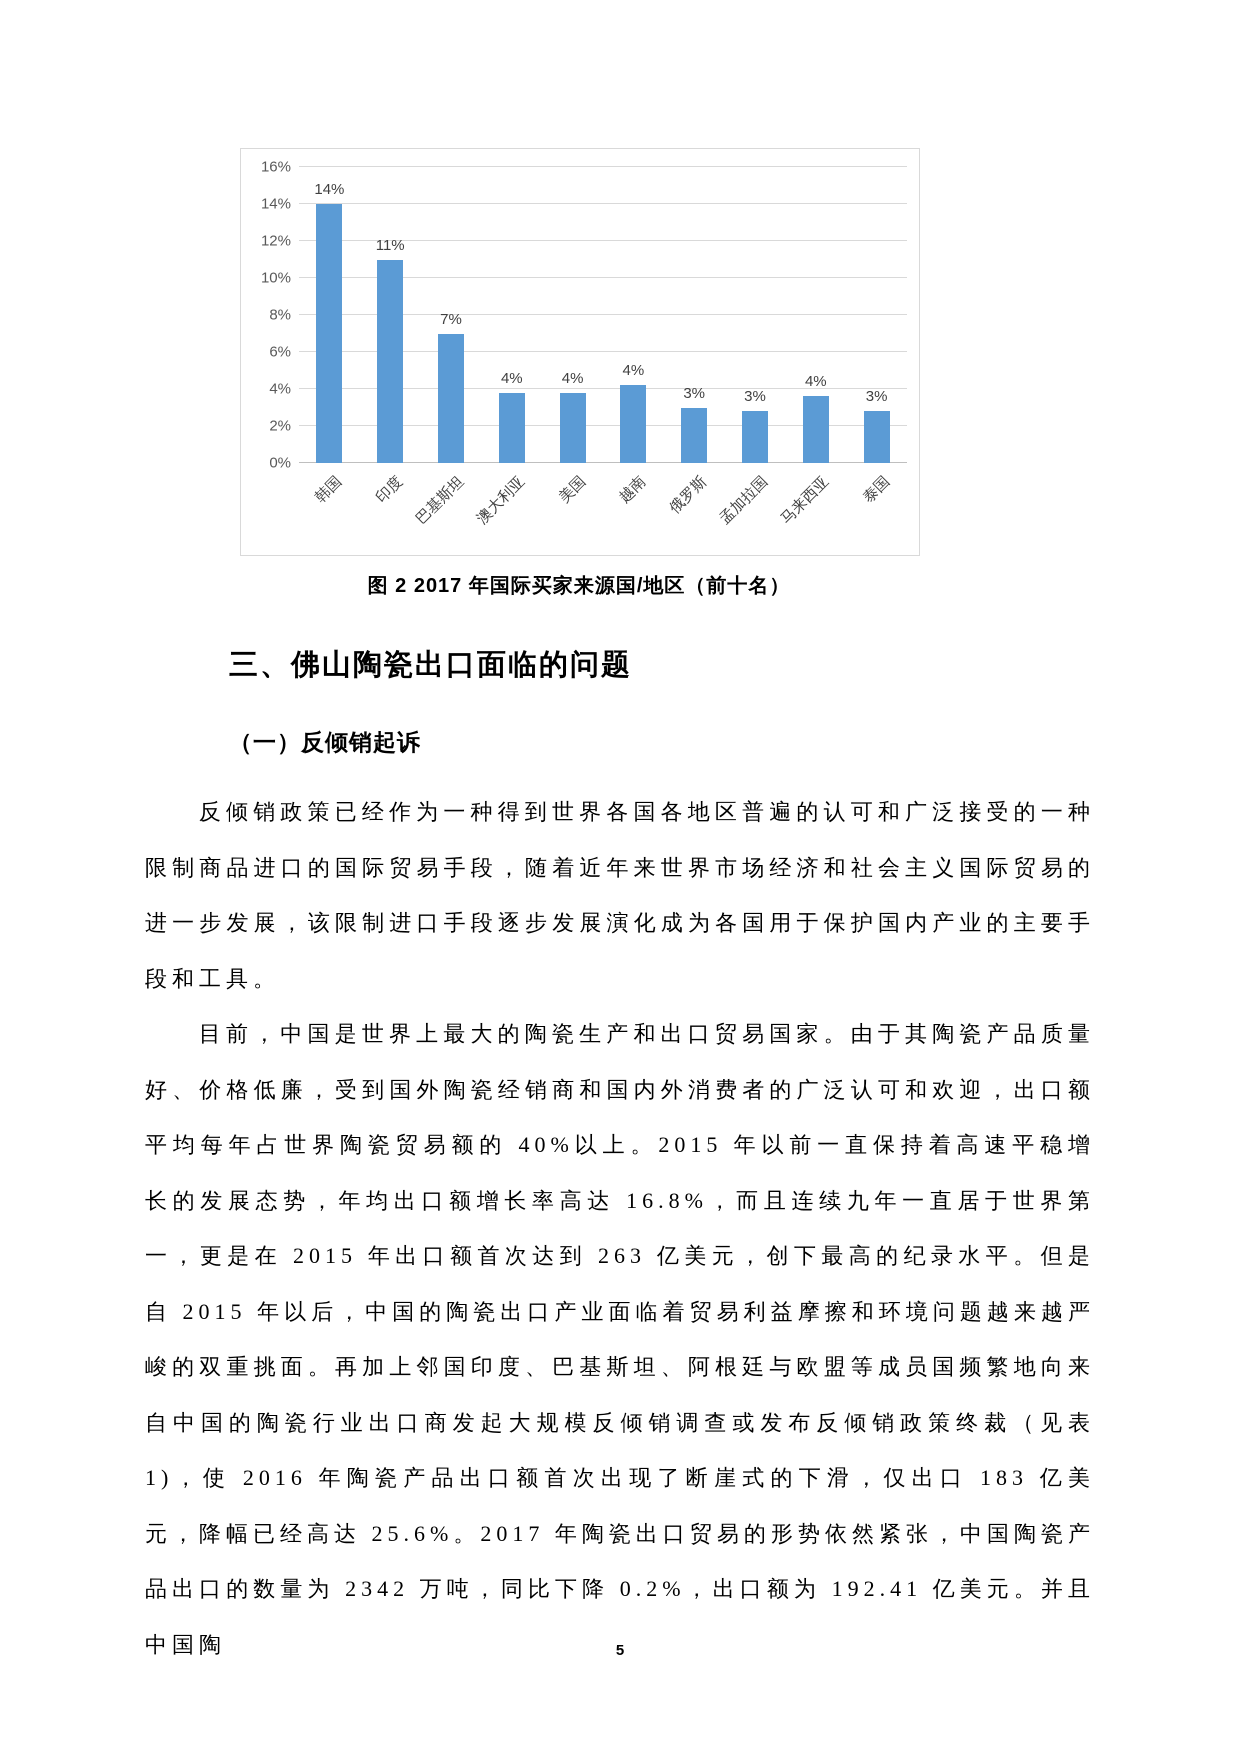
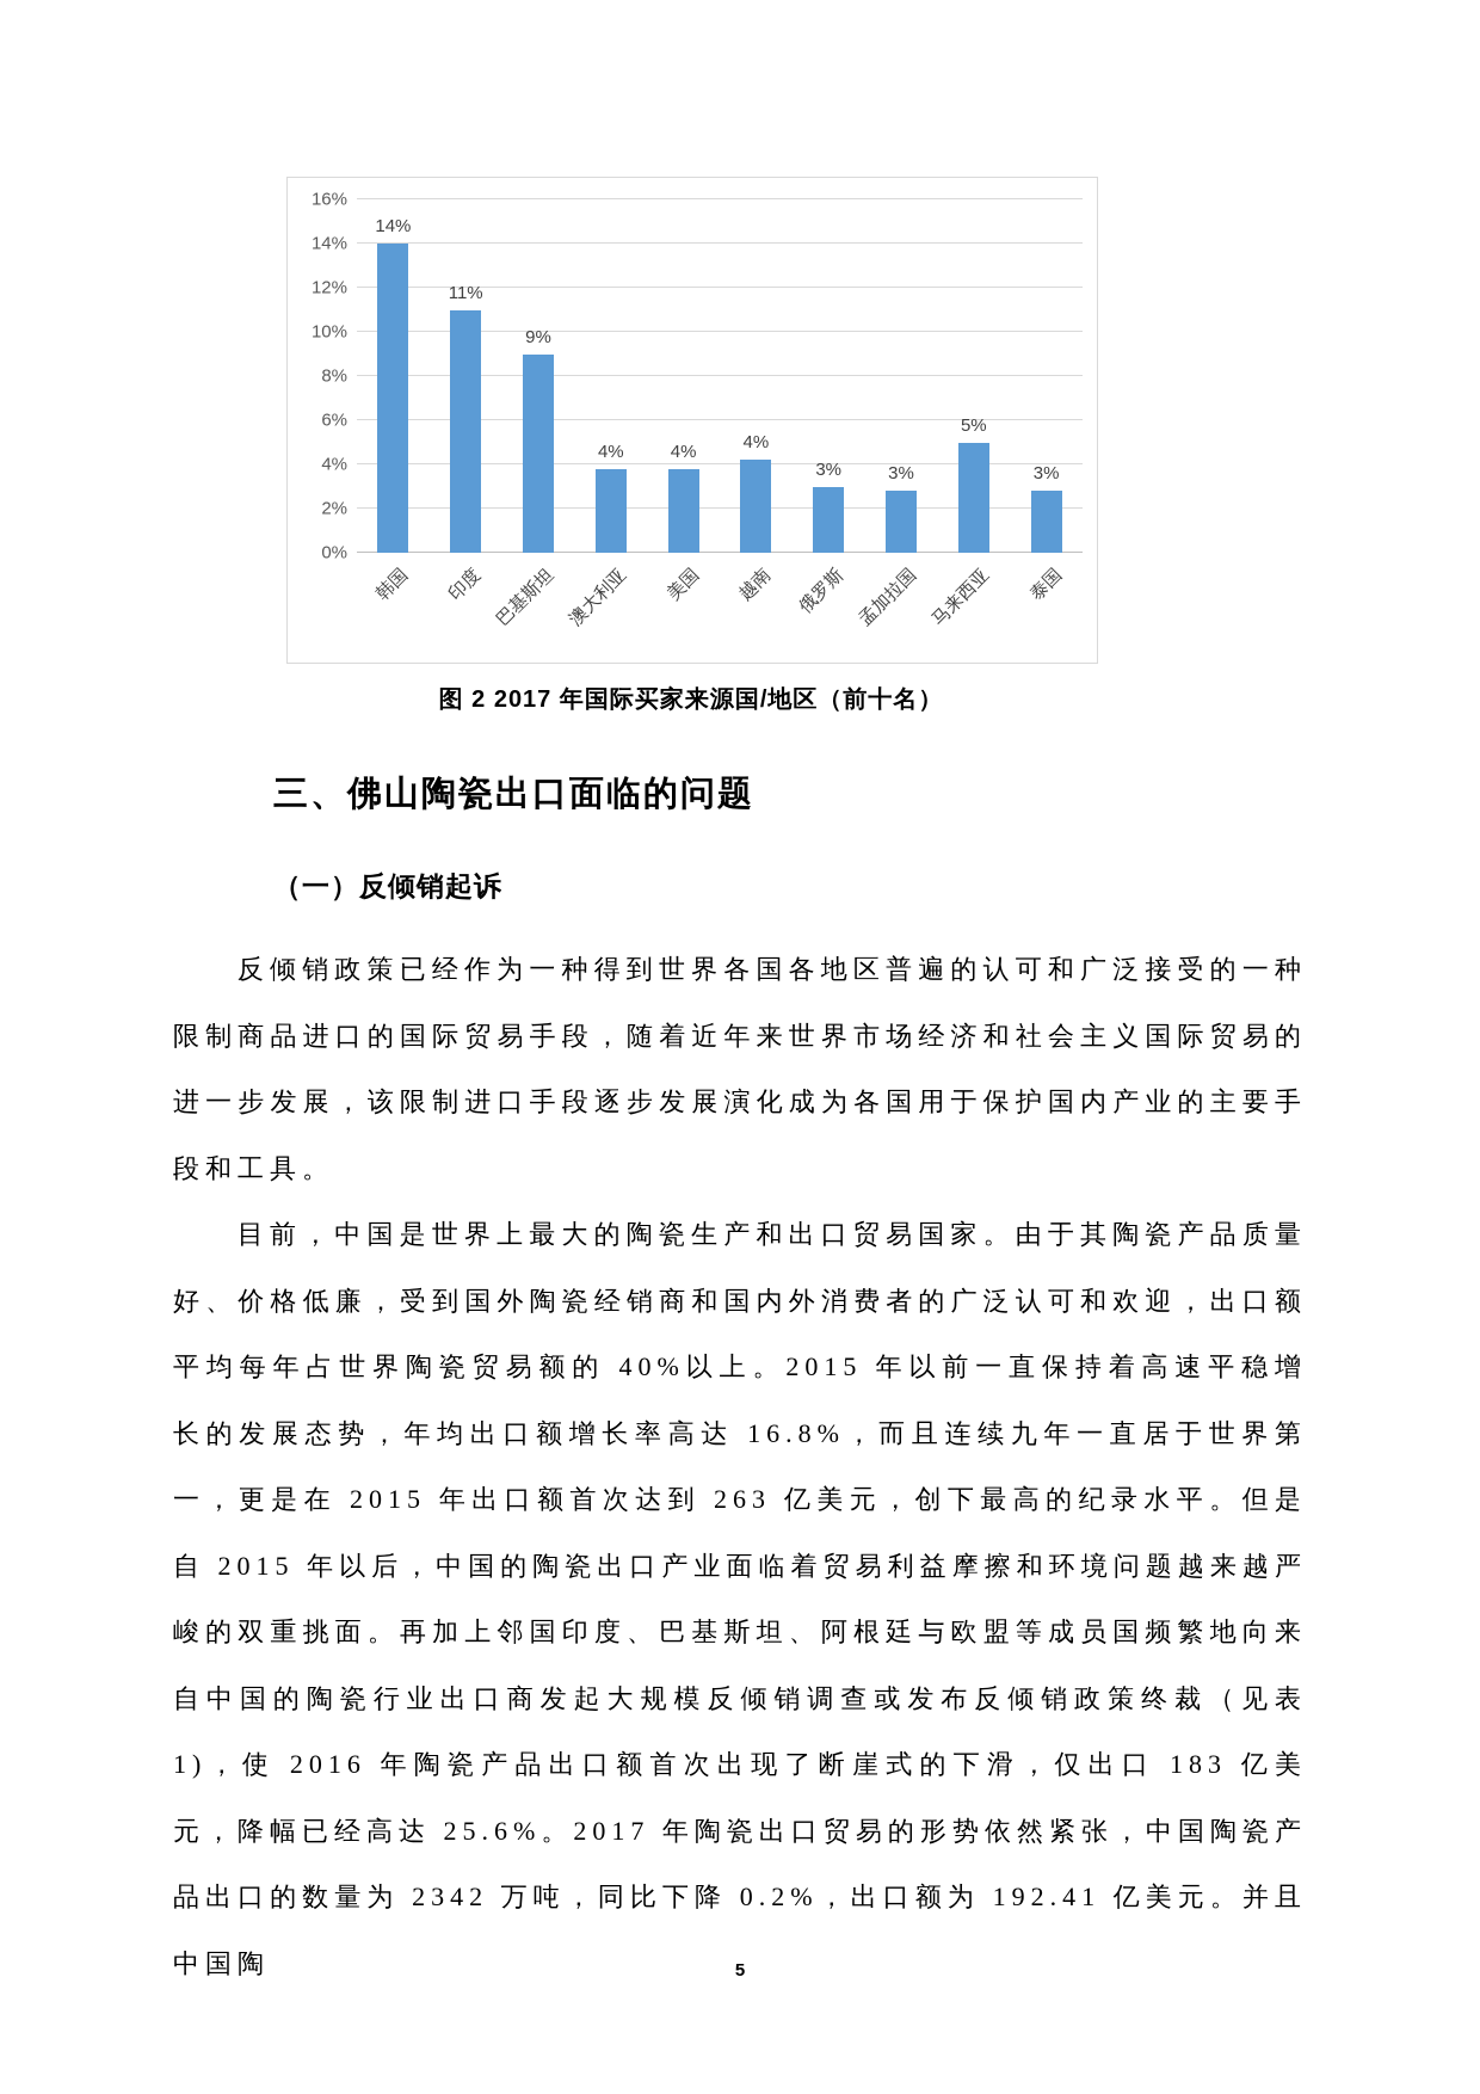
巴基斯坦: 7% -> 9%
马来西亚: 4% -> 5%
